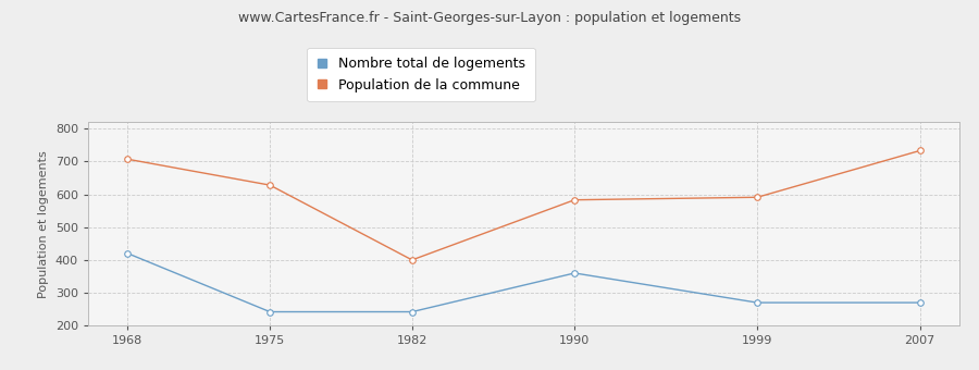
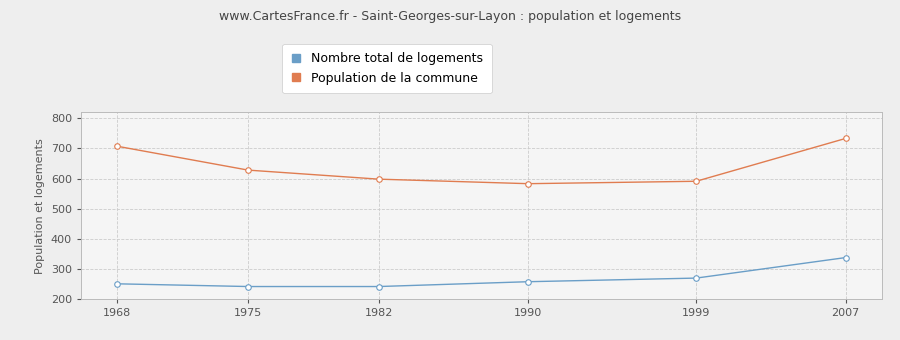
Nombre total de logements/1968: 420 -> 251
Population de la commune/1982: 400 -> 598
Nombre total de logements/1990: 360 -> 258
Nombre total de logements/2007: 270 -> 338
